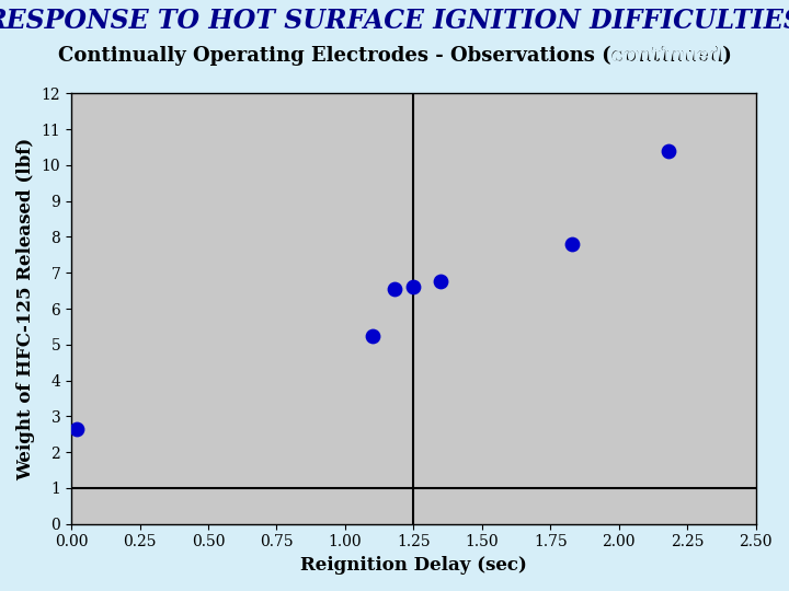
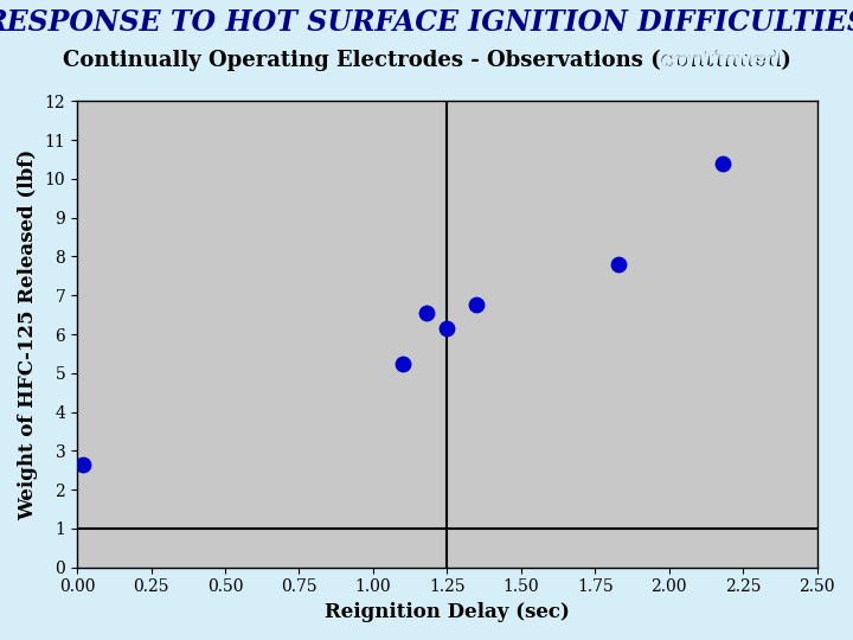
1.25: 6.60 -> 6.15
